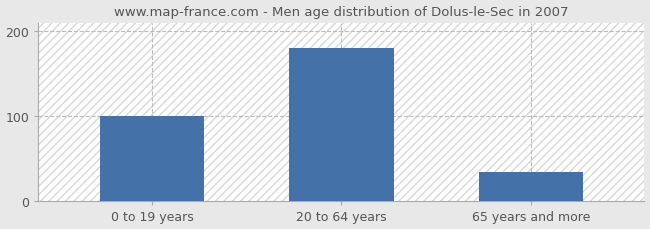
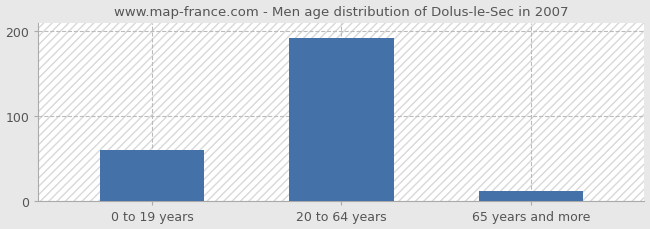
0 to 19 years: 101 -> 60
20 to 64 years: 181 -> 192
65 years and more: 35 -> 12
